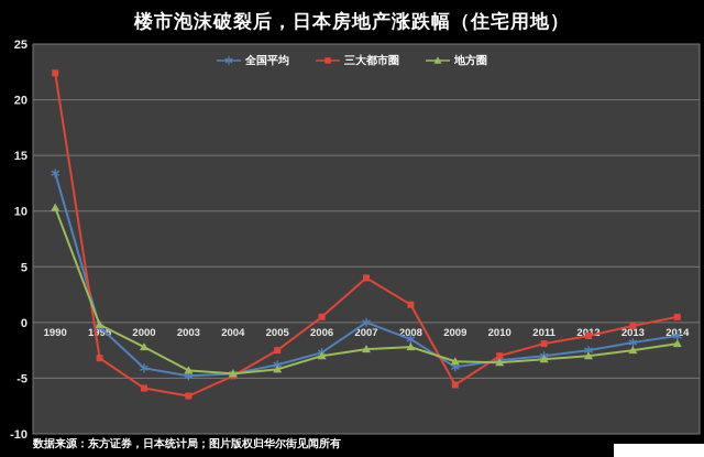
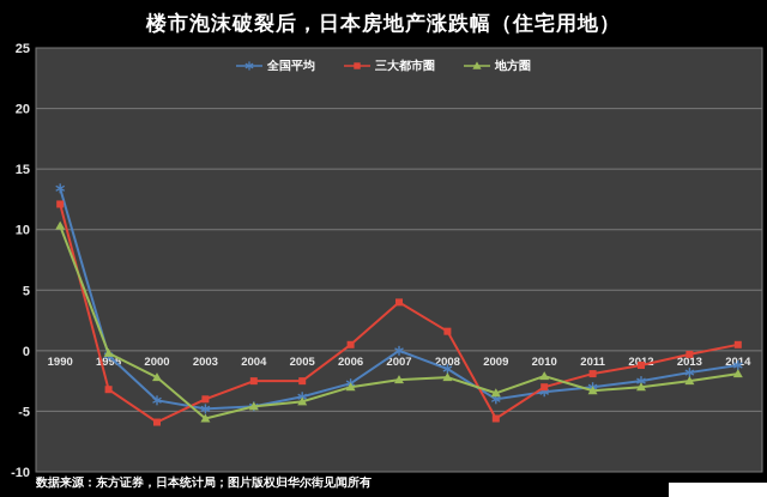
三大都市圈/1990: 22.4 -> 12.1
三大都市圈/2003: -6.6 -> -4.0
地方圈/2003: -4.3 -> -5.6
三大都市圈/2004: -4.8 -> -2.5
地方圈/2010: -3.6 -> -2.1
